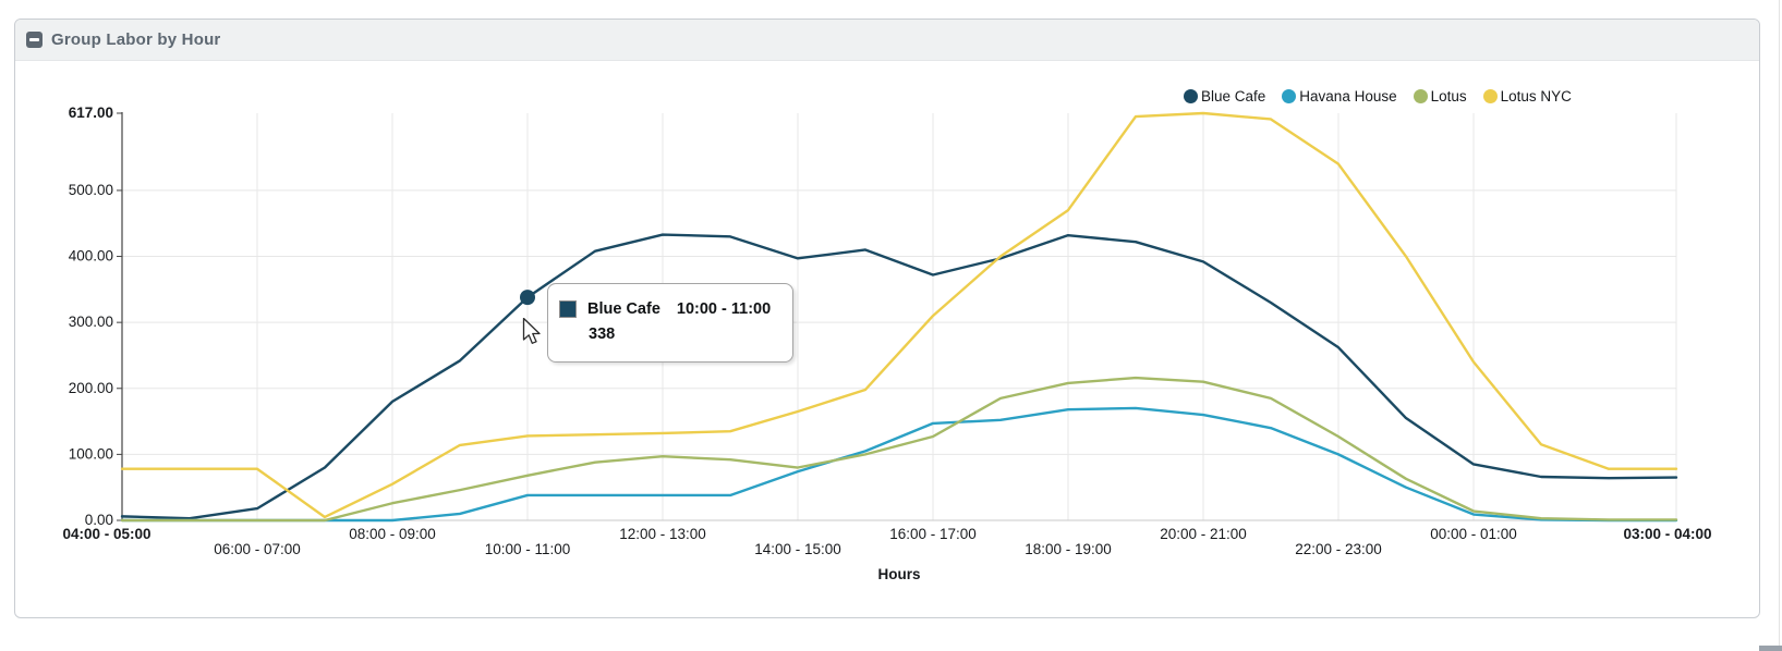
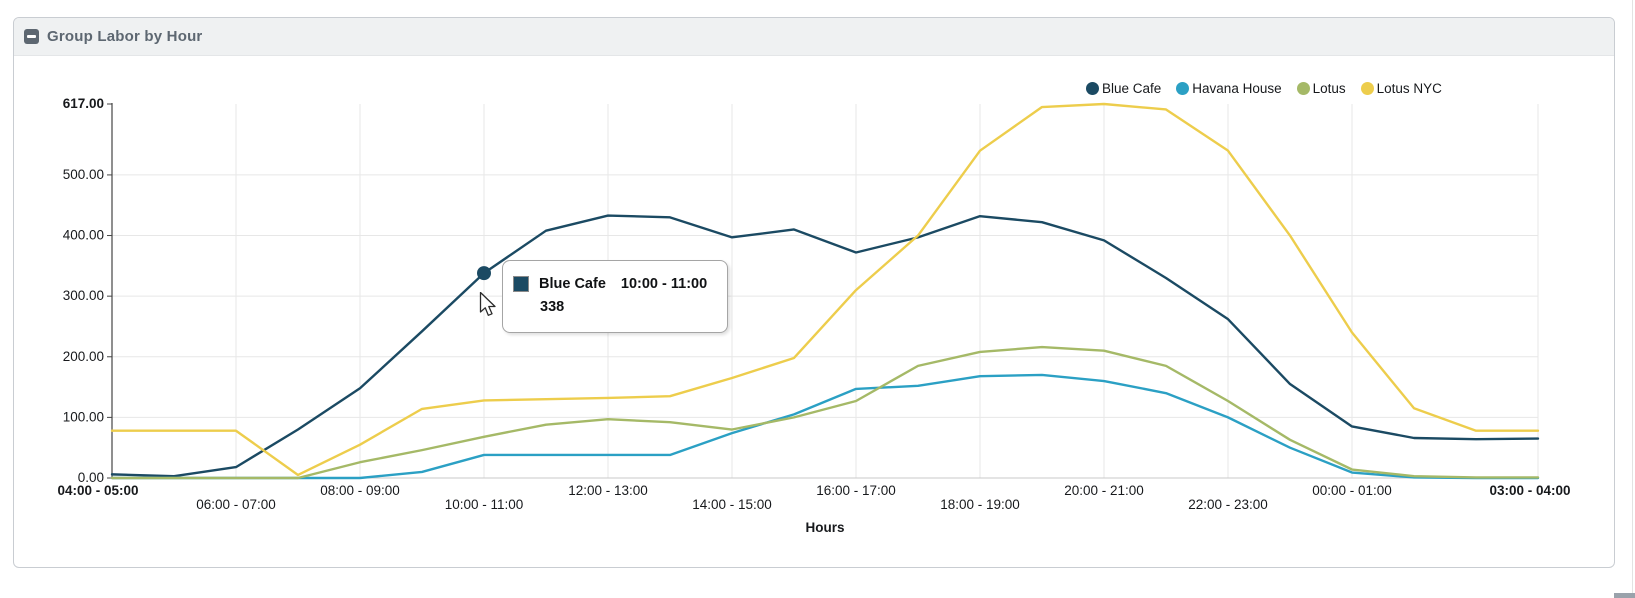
Blue Cafe/08:00 - 09:00: 180 -> 150
Lotus NYC/18:00 - 19:00: 470 -> 540
